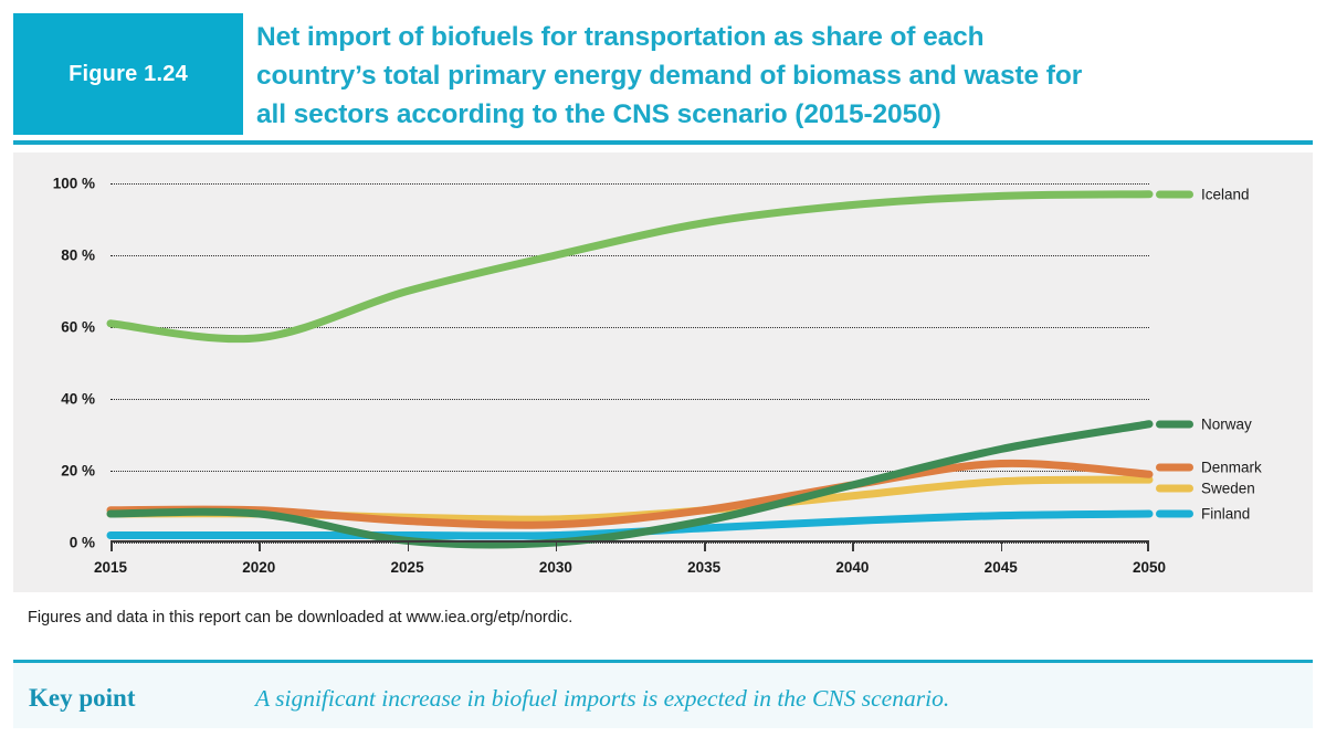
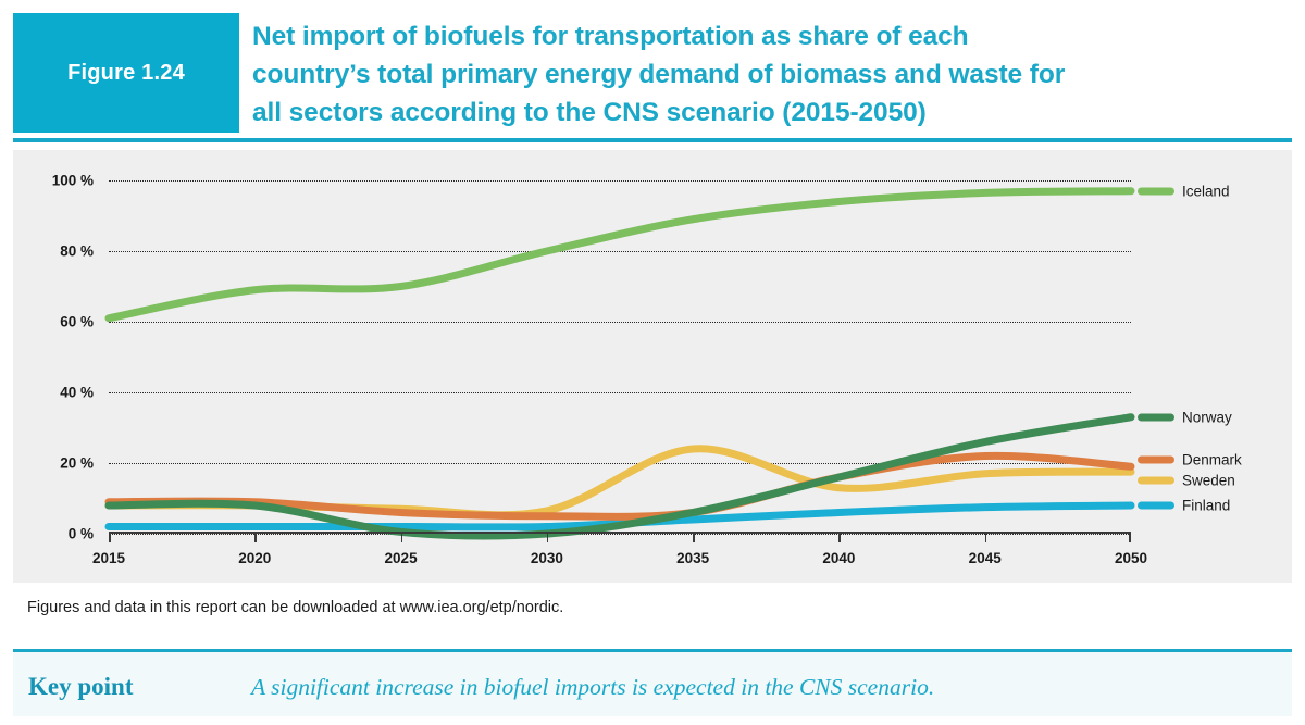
Iceland/2020: 57% -> 69%
Denmark/2035: 9% -> 6%
Sweden/2035: 9% -> 24%
